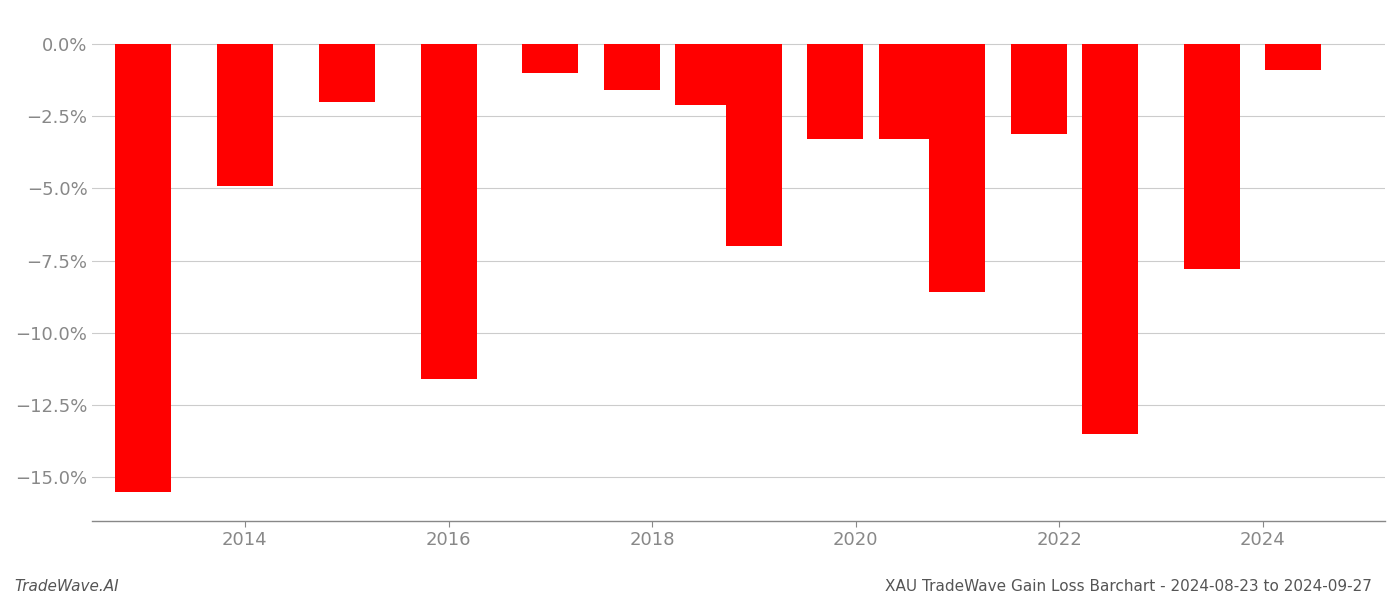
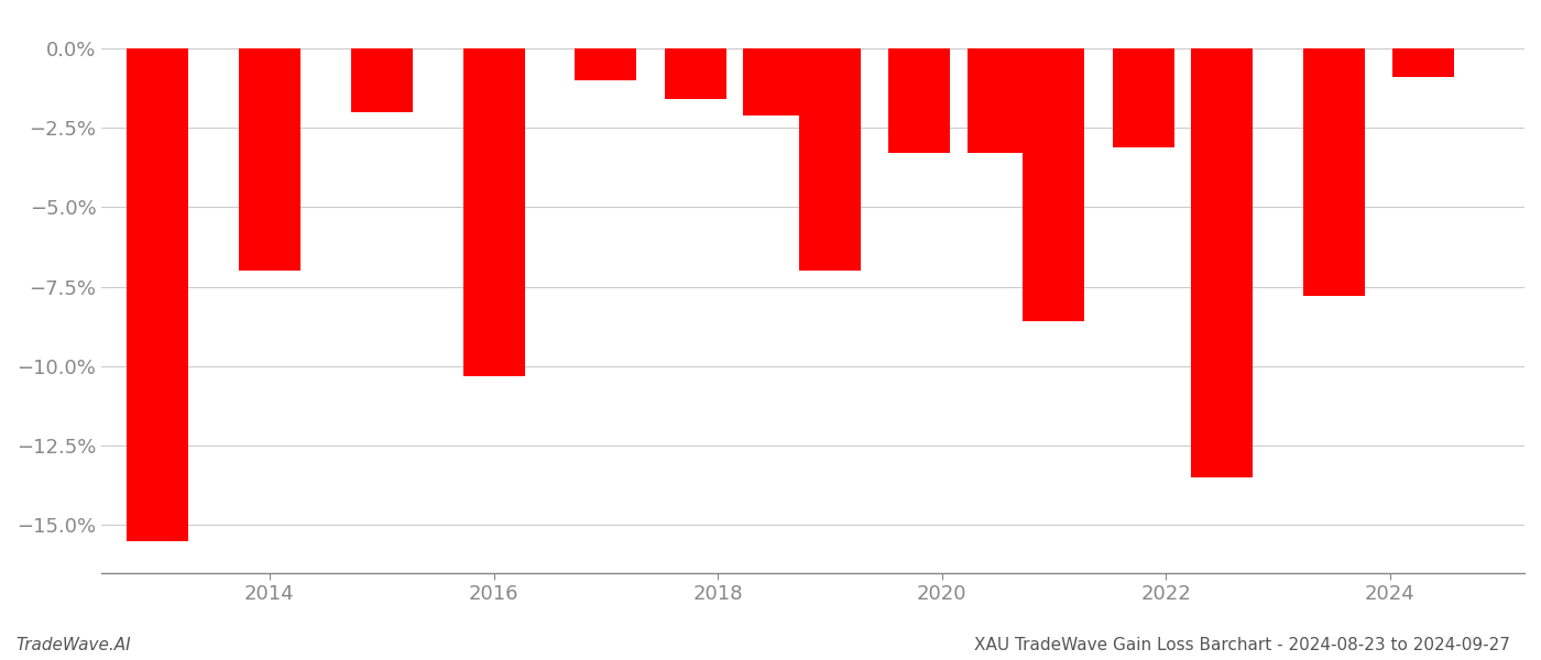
2014: -4.9% -> -7.0%
2016: -11.6% -> -10.3%
